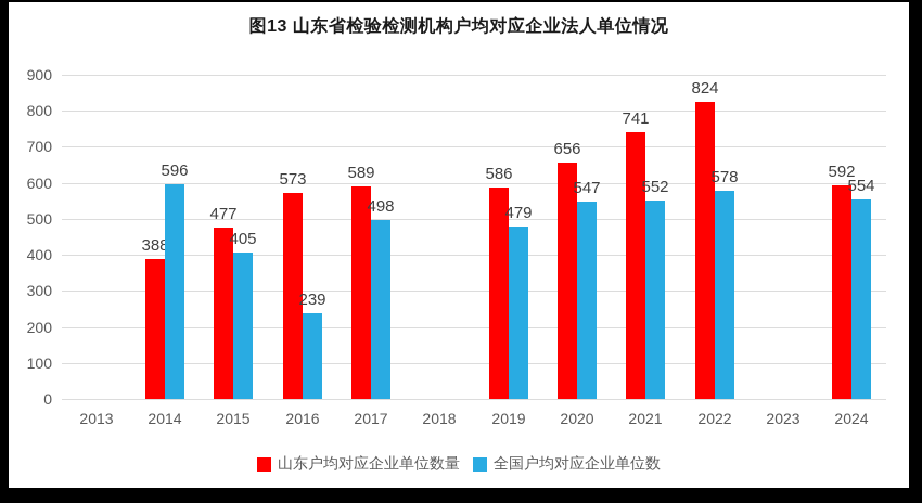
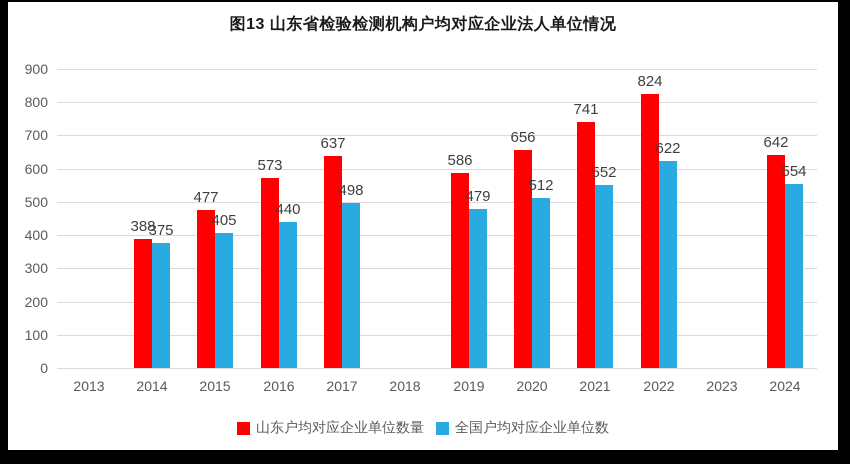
全国户均对应企业单位数/2014: 596 -> 375
全国户均对应企业单位数/2016: 239 -> 440
山东户均对应企业单位数量/2017: 589 -> 637
全国户均对应企业单位数/2020: 547 -> 512
全国户均对应企业单位数/2022: 578 -> 622
山东户均对应企业单位数量/2024: 592 -> 642
